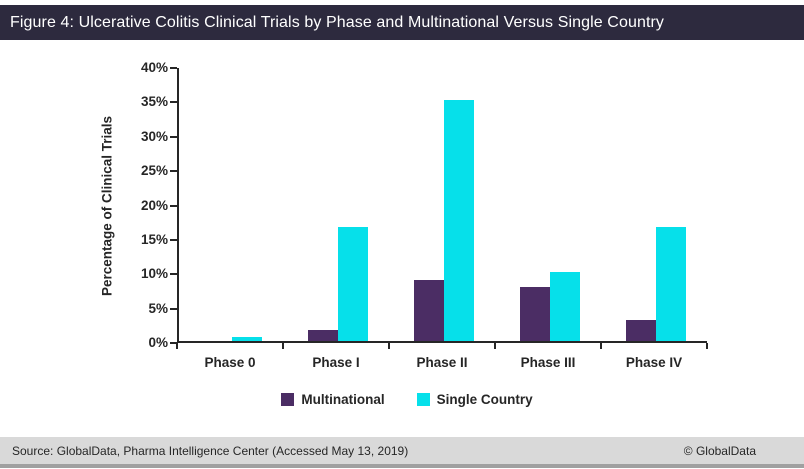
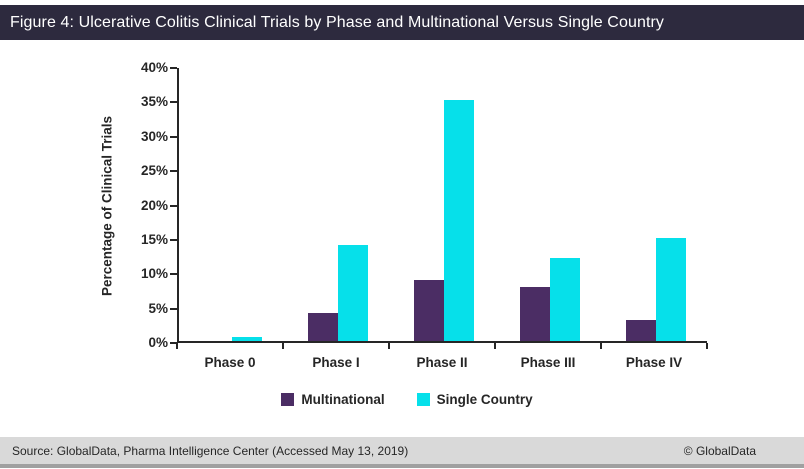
Multinational/Phase I: 2% -> 4%
Single Country/Phase I: 17% -> 14%
Single Country/Phase III: 10% -> 12%
Single Country/Phase IV: 17% -> 15%
